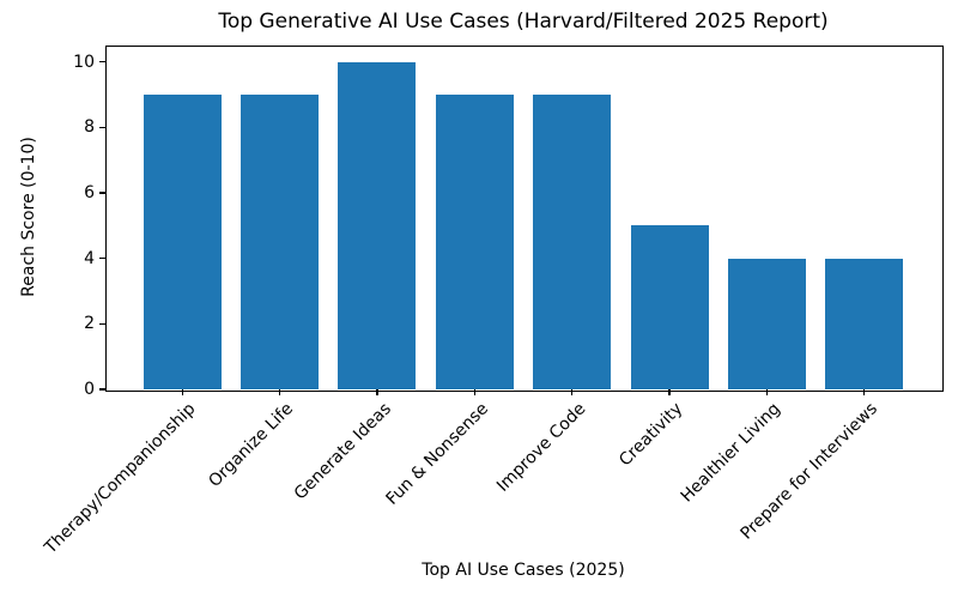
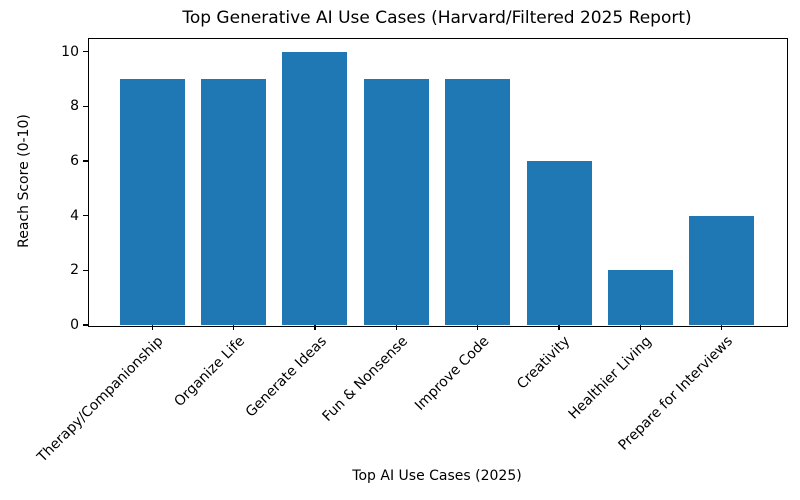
Creativity: 5 -> 6
Healthier Living: 4 -> 2
